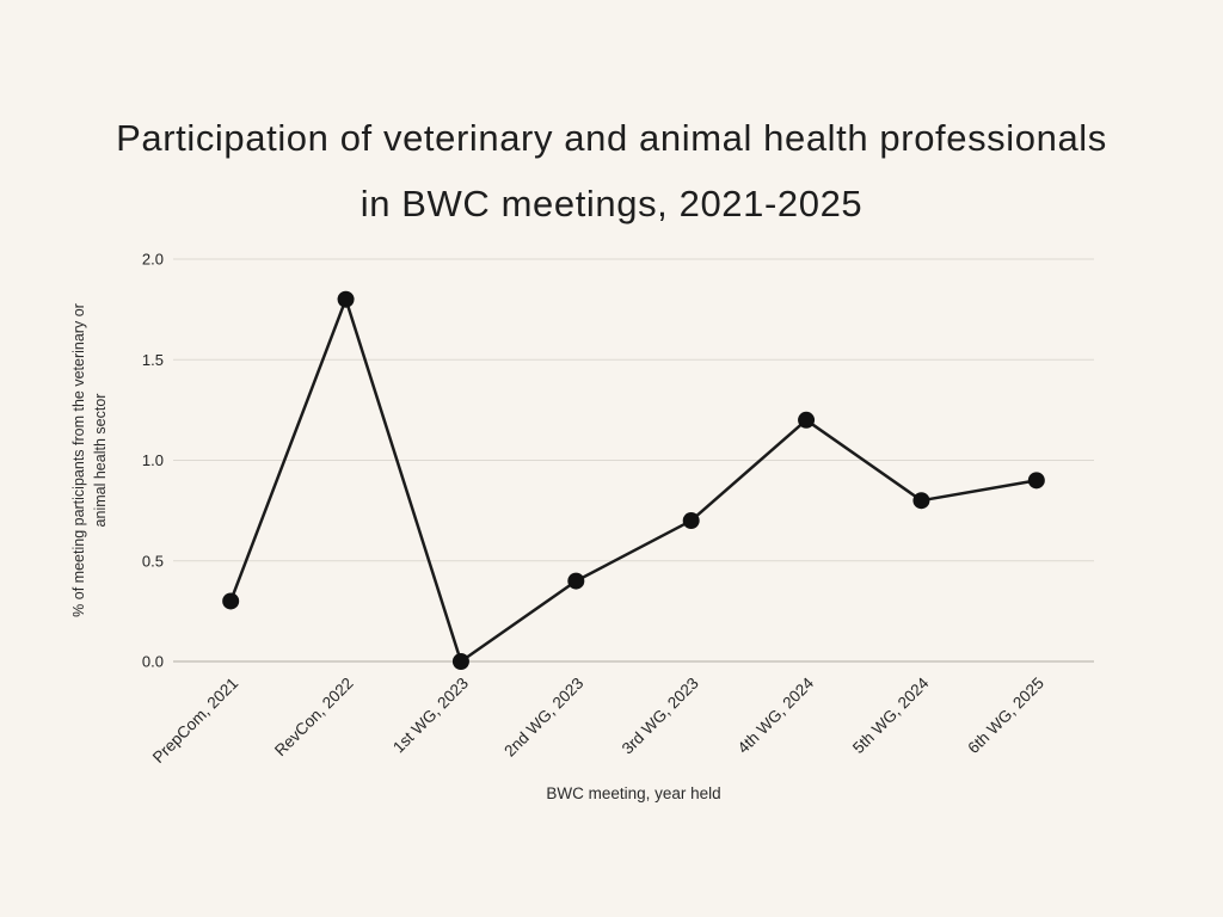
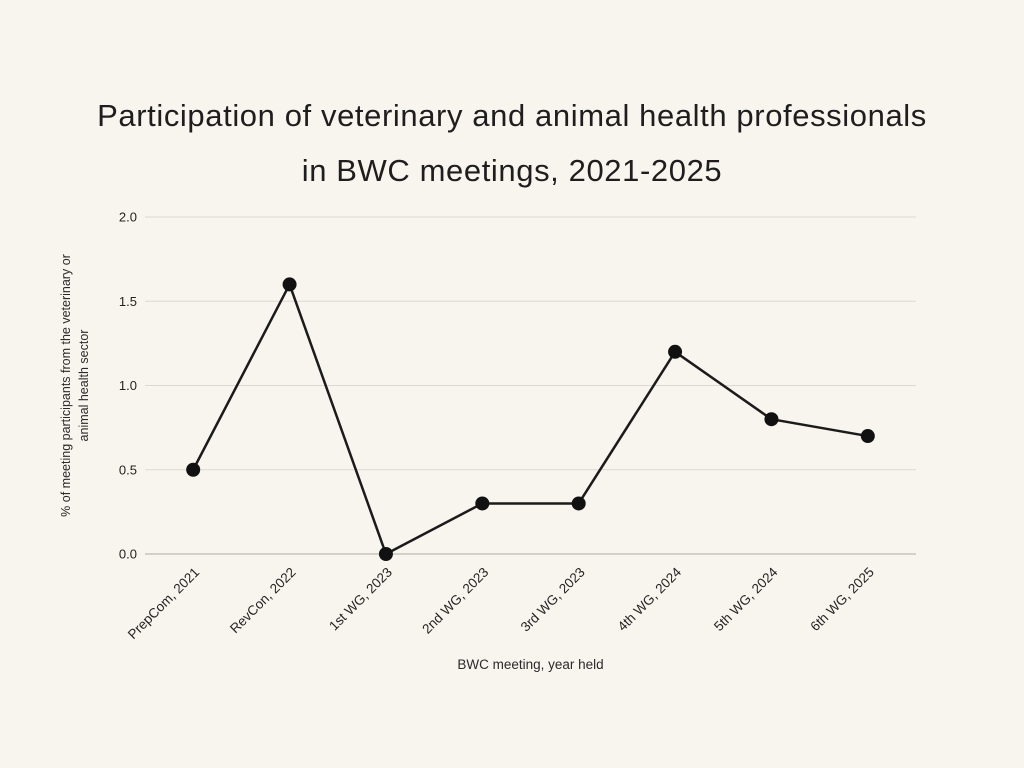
PrepCom, 2021: 0.3 -> 0.5
RevCon, 2022: 1.8 -> 1.6
2nd WG, 2023: 0.4 -> 0.3
3rd WG, 2023: 0.7 -> 0.3
6th WG, 2025: 0.9 -> 0.7
